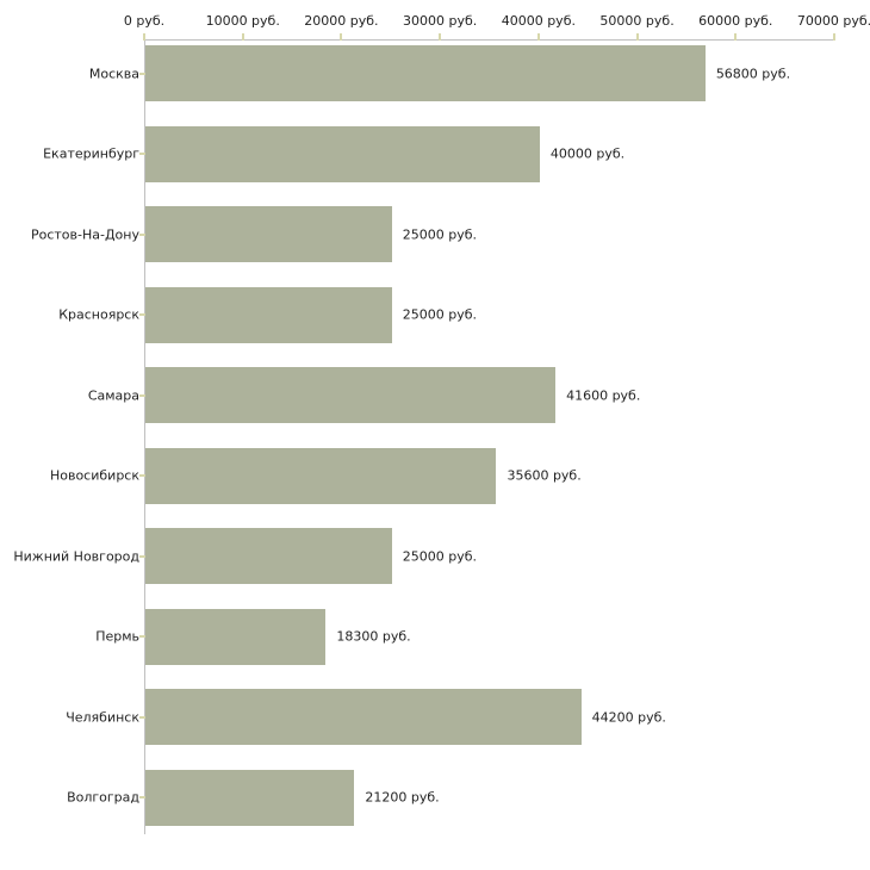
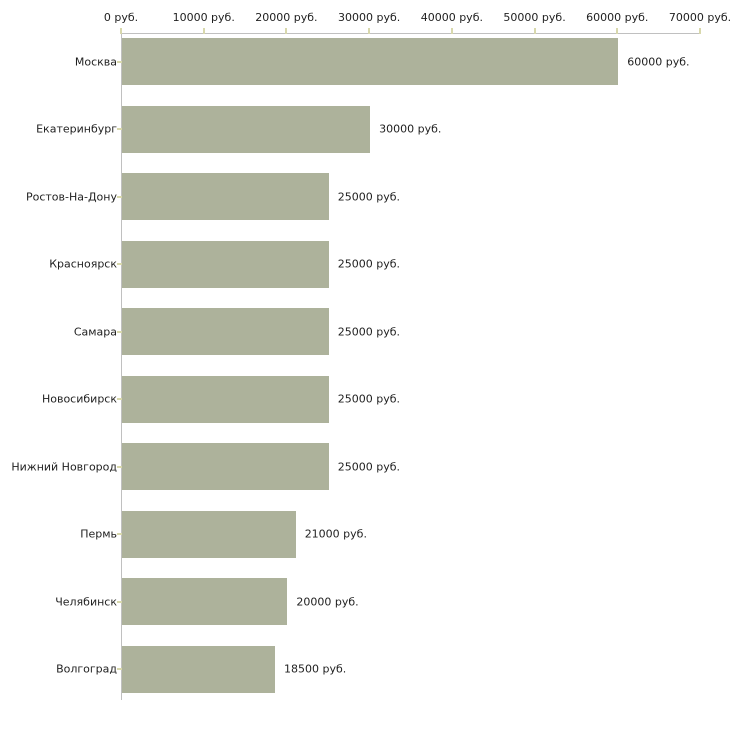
Москва: 56800 -> 60000
Екатеринбург: 40000 -> 30000
Самара: 41600 -> 25000
Новосибирск: 35600 -> 25000
Пермь: 18300 -> 21000
Челябинск: 44200 -> 20000
Волгоград: 21200 -> 18500
